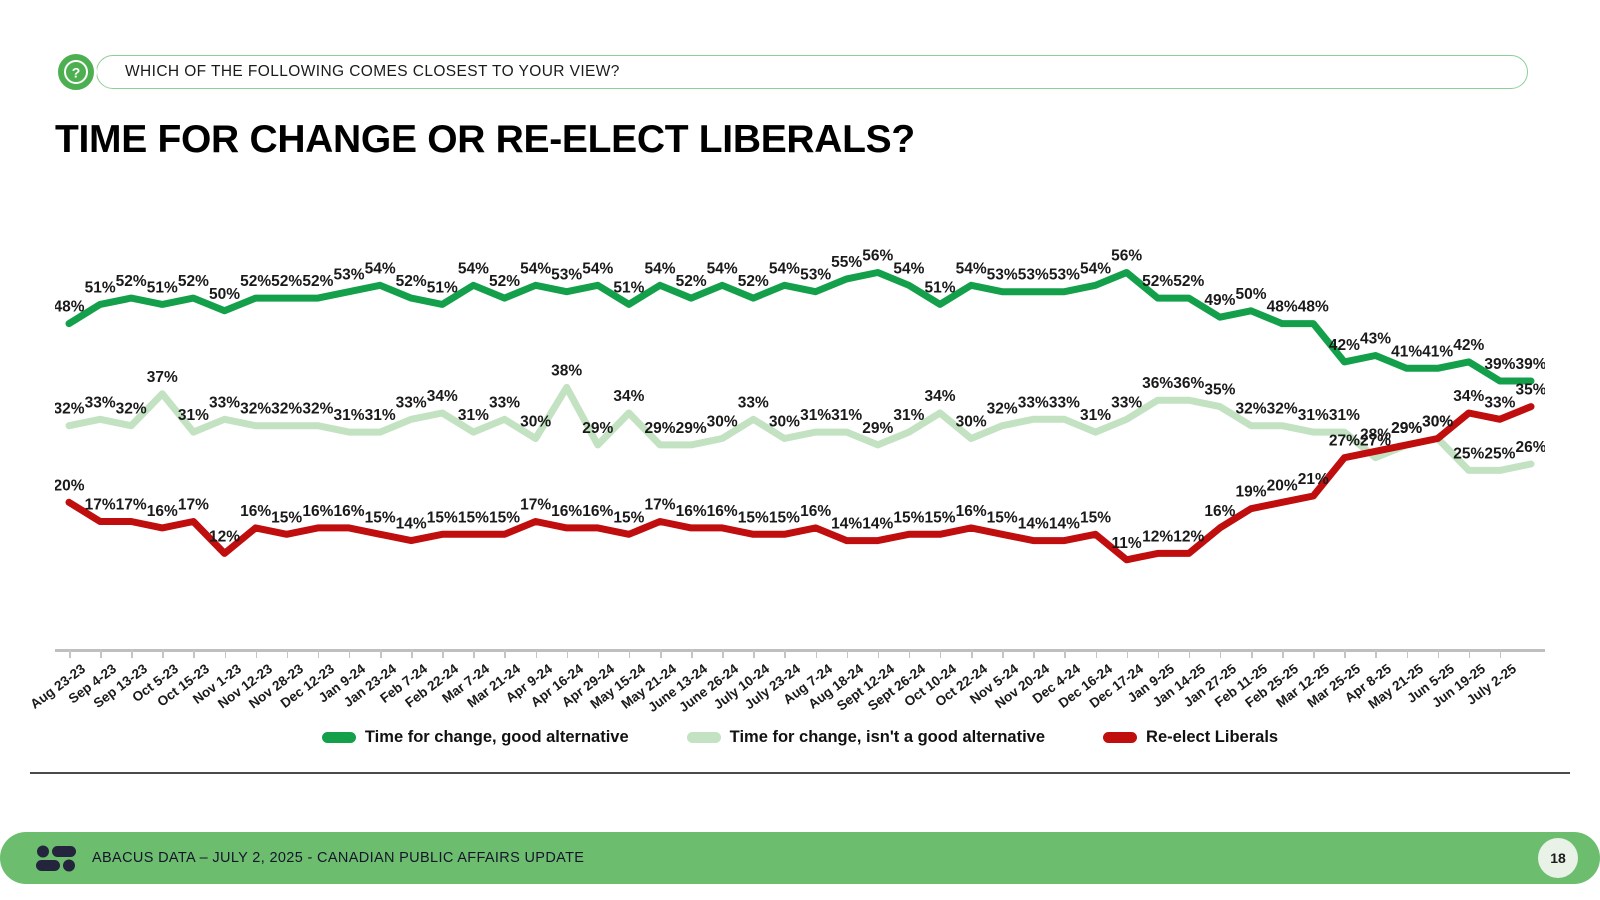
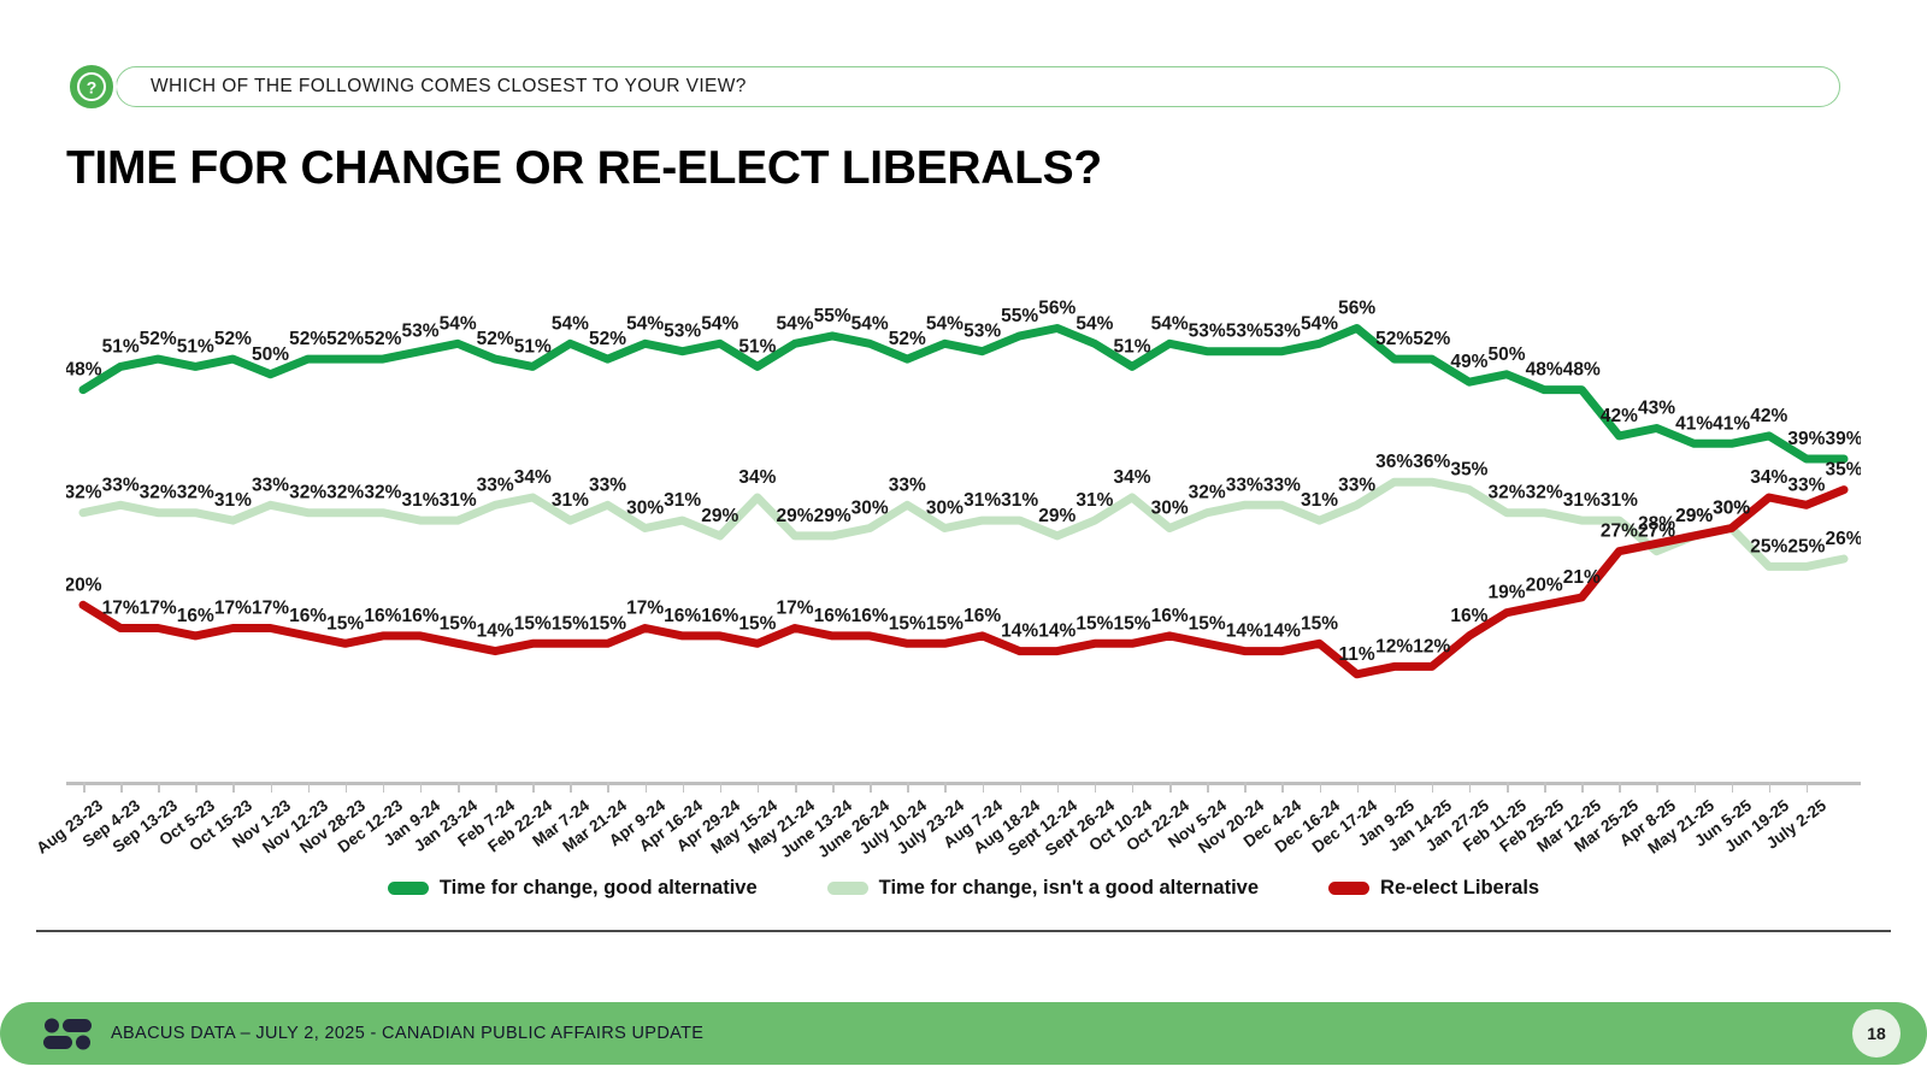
Time for change, isn't a good alternative/Oct 5-23: 37% -> 32%
Re-elect Liberals/Nov 1-23: 12% -> 17%
Time for change, isn't a good alternative/Apr 16-24: 38% -> 31%
Time for change, good alternative/June 13-24: 52% -> 55%
